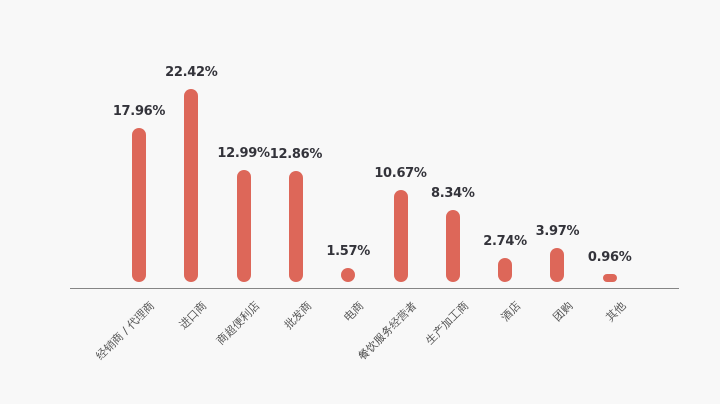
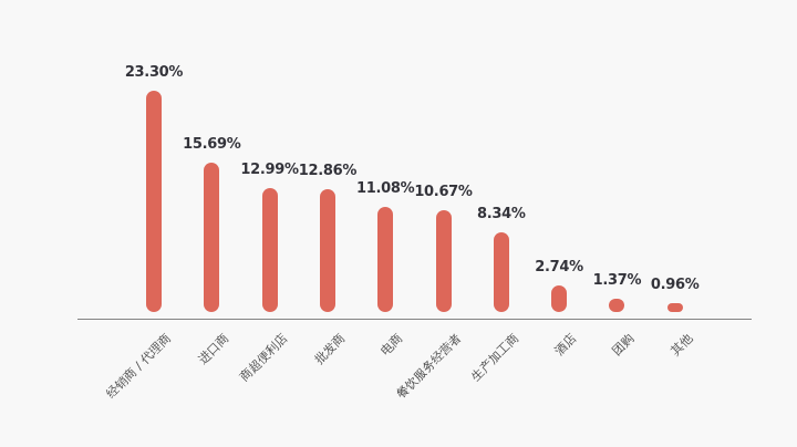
经销商 / 代理商: 17.96% -> 23.30%
进口商: 22.42% -> 15.69%
电商: 1.57% -> 11.08%
团购: 3.97% -> 1.37%
